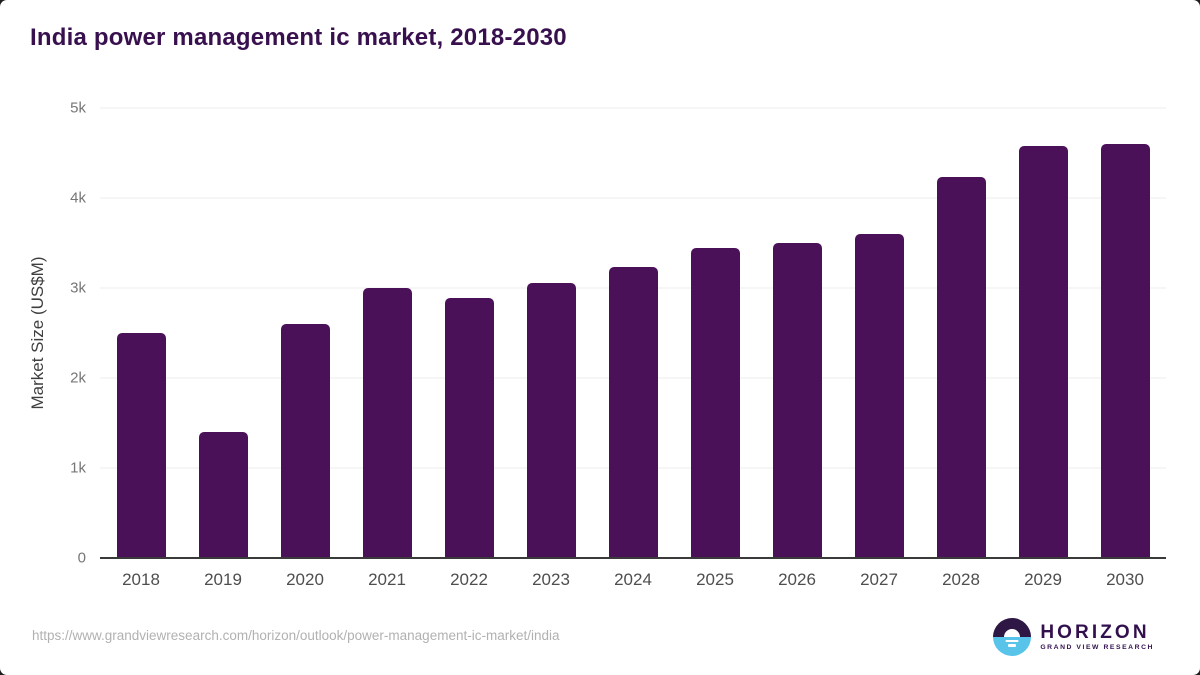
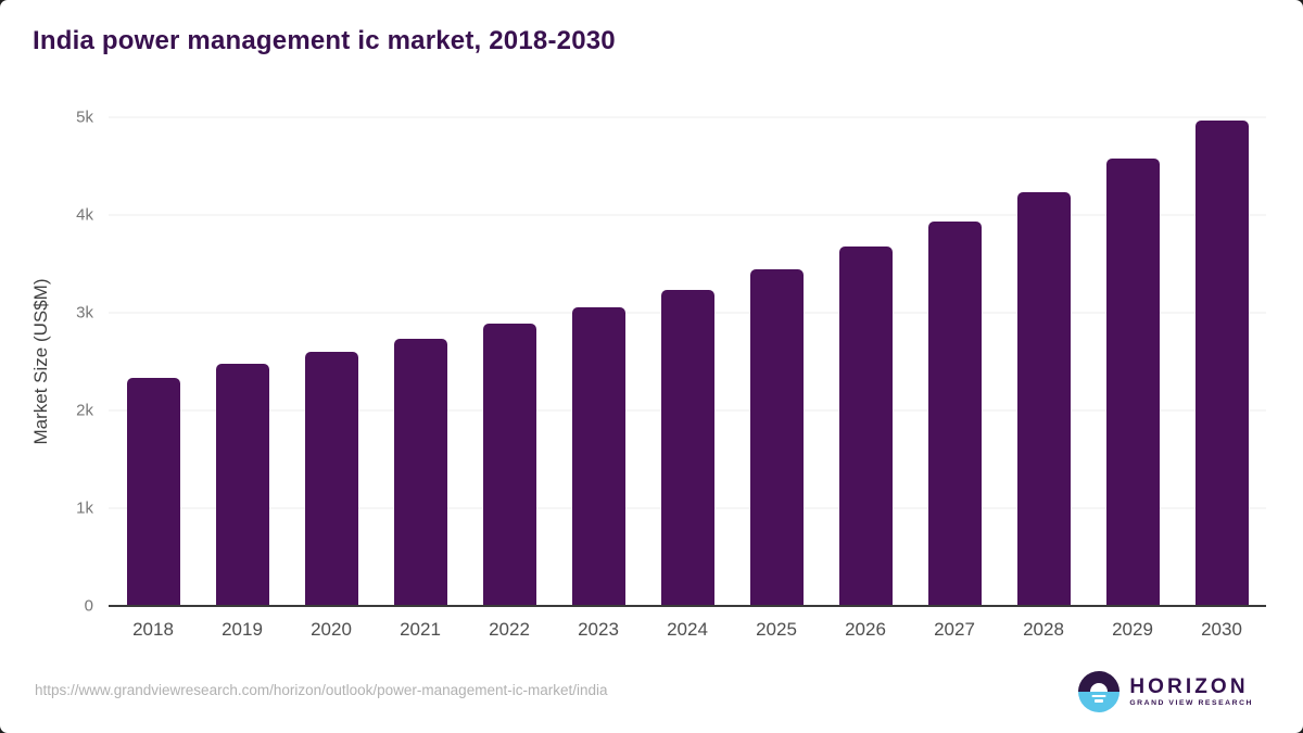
2018: 2.5k -> 2.3k
2019: 1.4k -> 2.5k
2021: 3.0k -> 2.7k
2026: 3.5k -> 3.7k
2027: 3.6k -> 3.9k
2030: 4.6k -> 5.0k
